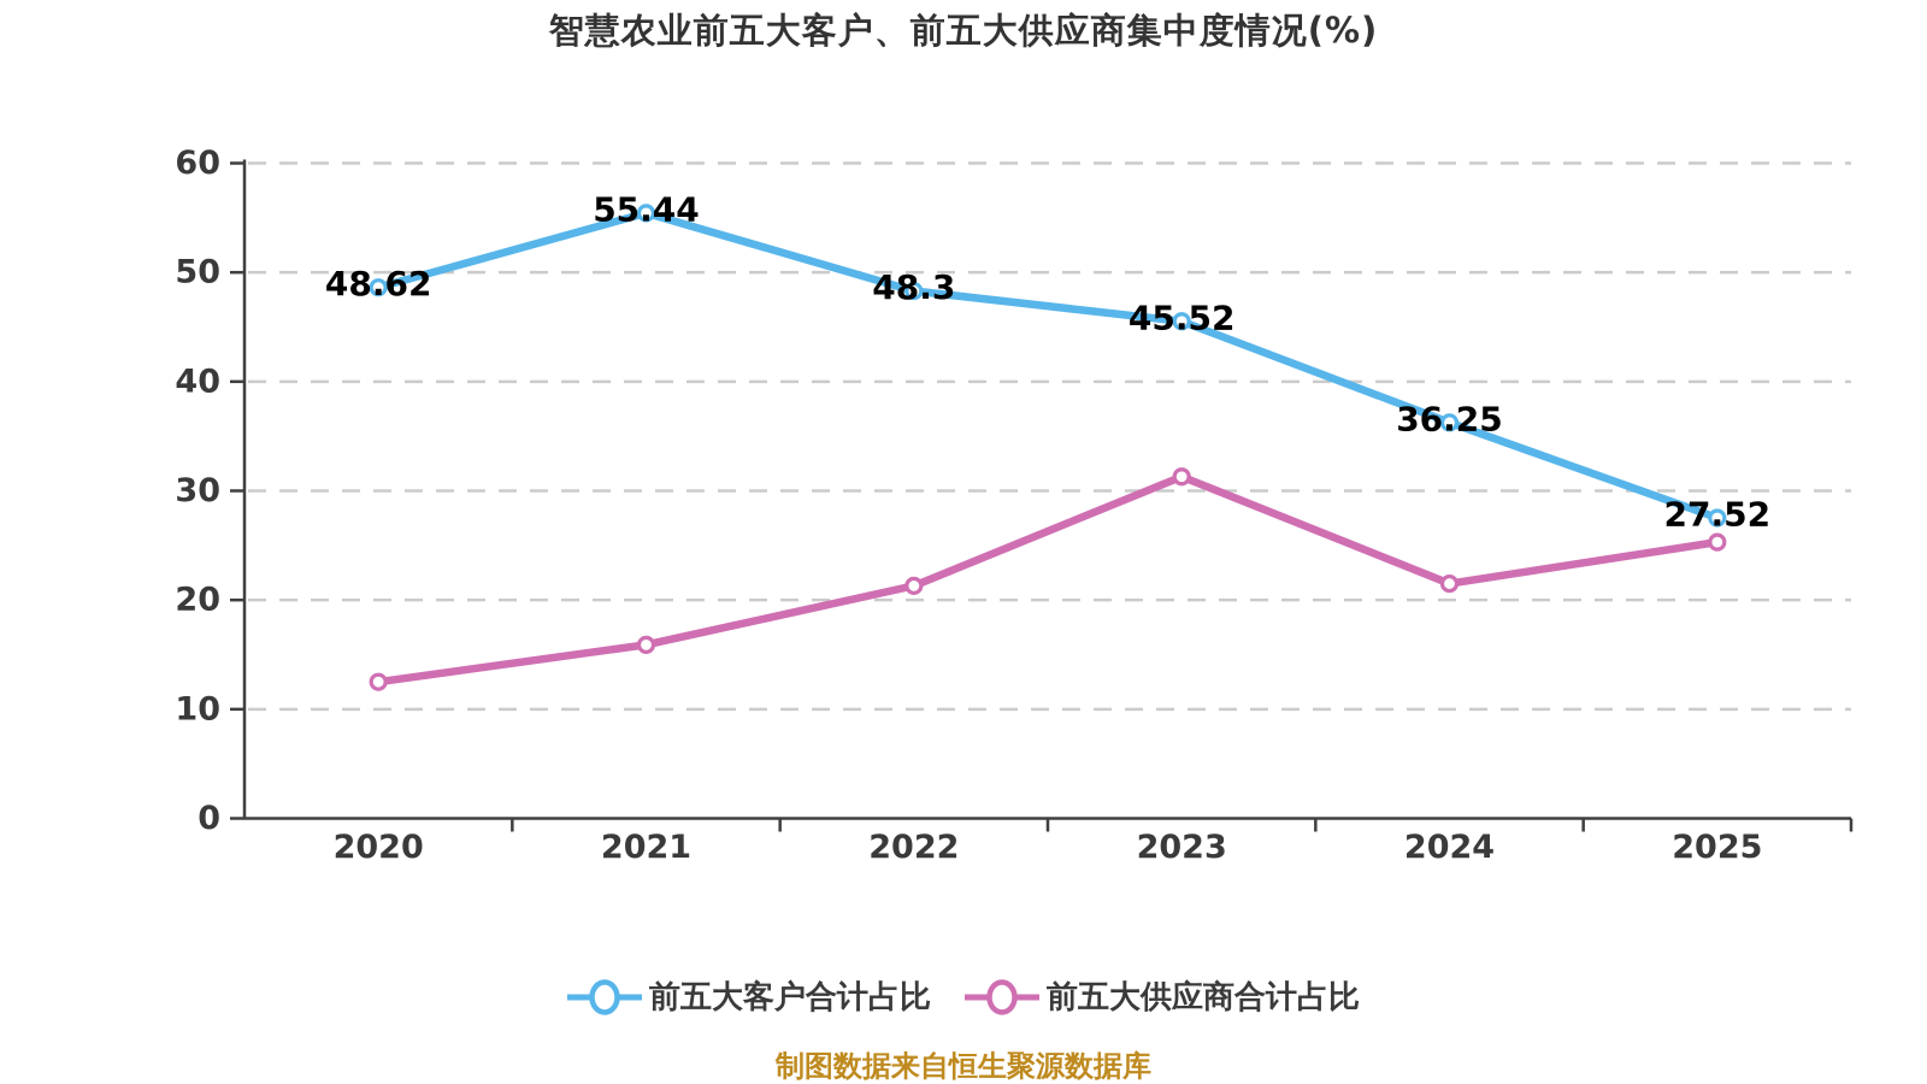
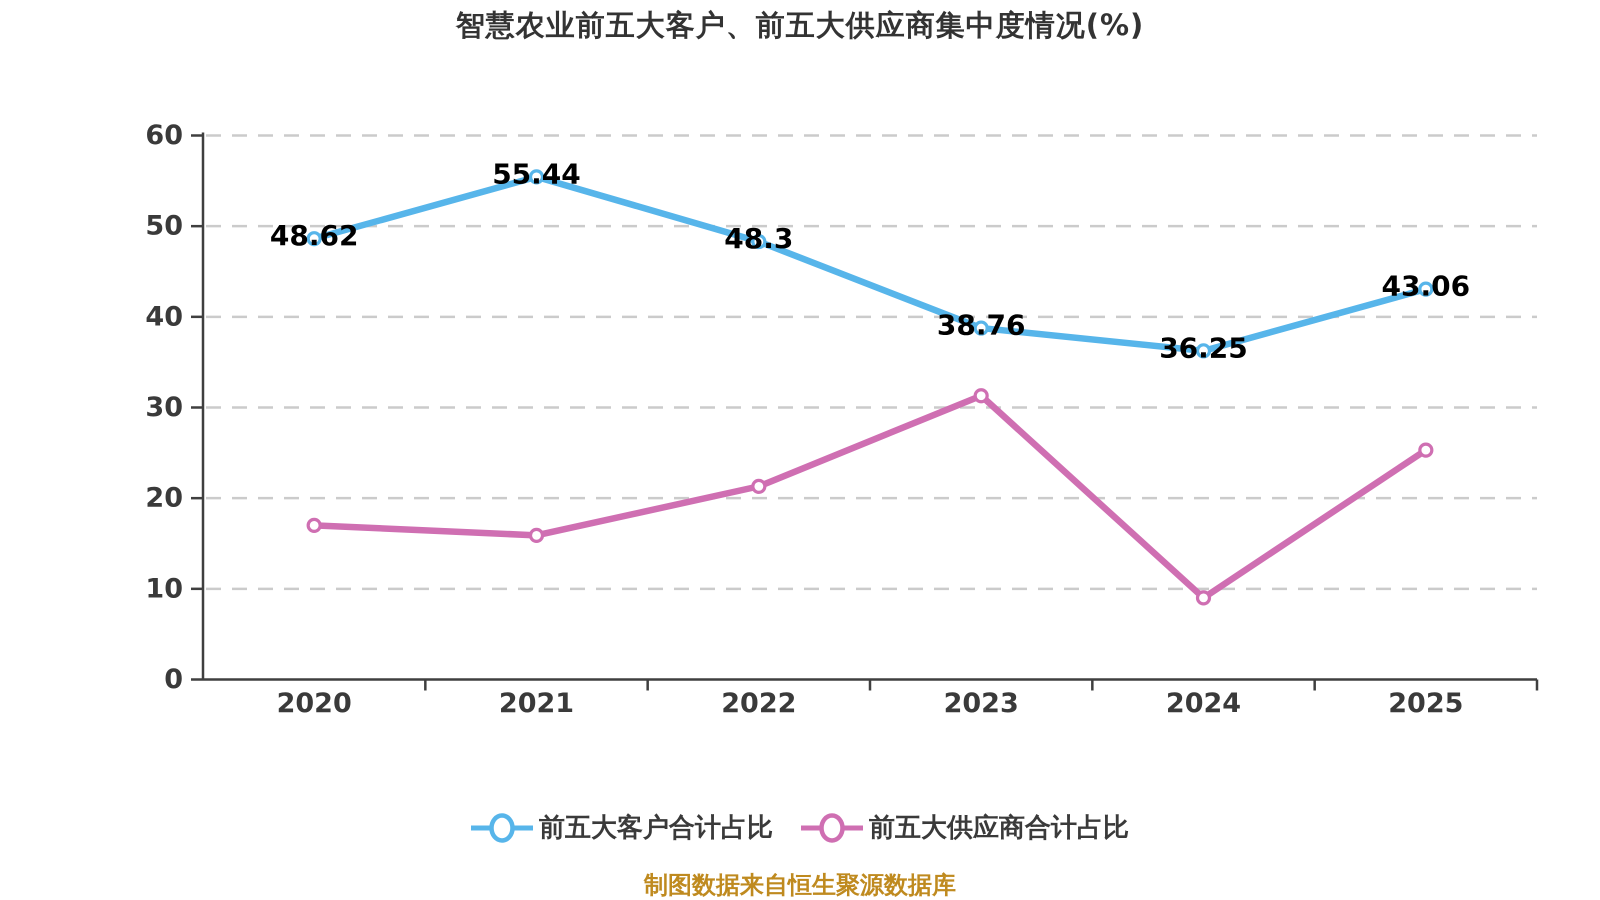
前五大供应商合计占比/2020: 12 -> 17
前五大客户合计占比/2023: 45.52 -> 38.76
前五大供应商合计占比/2024: 22 -> 9
前五大客户合计占比/2025: 27.52 -> 43.06
